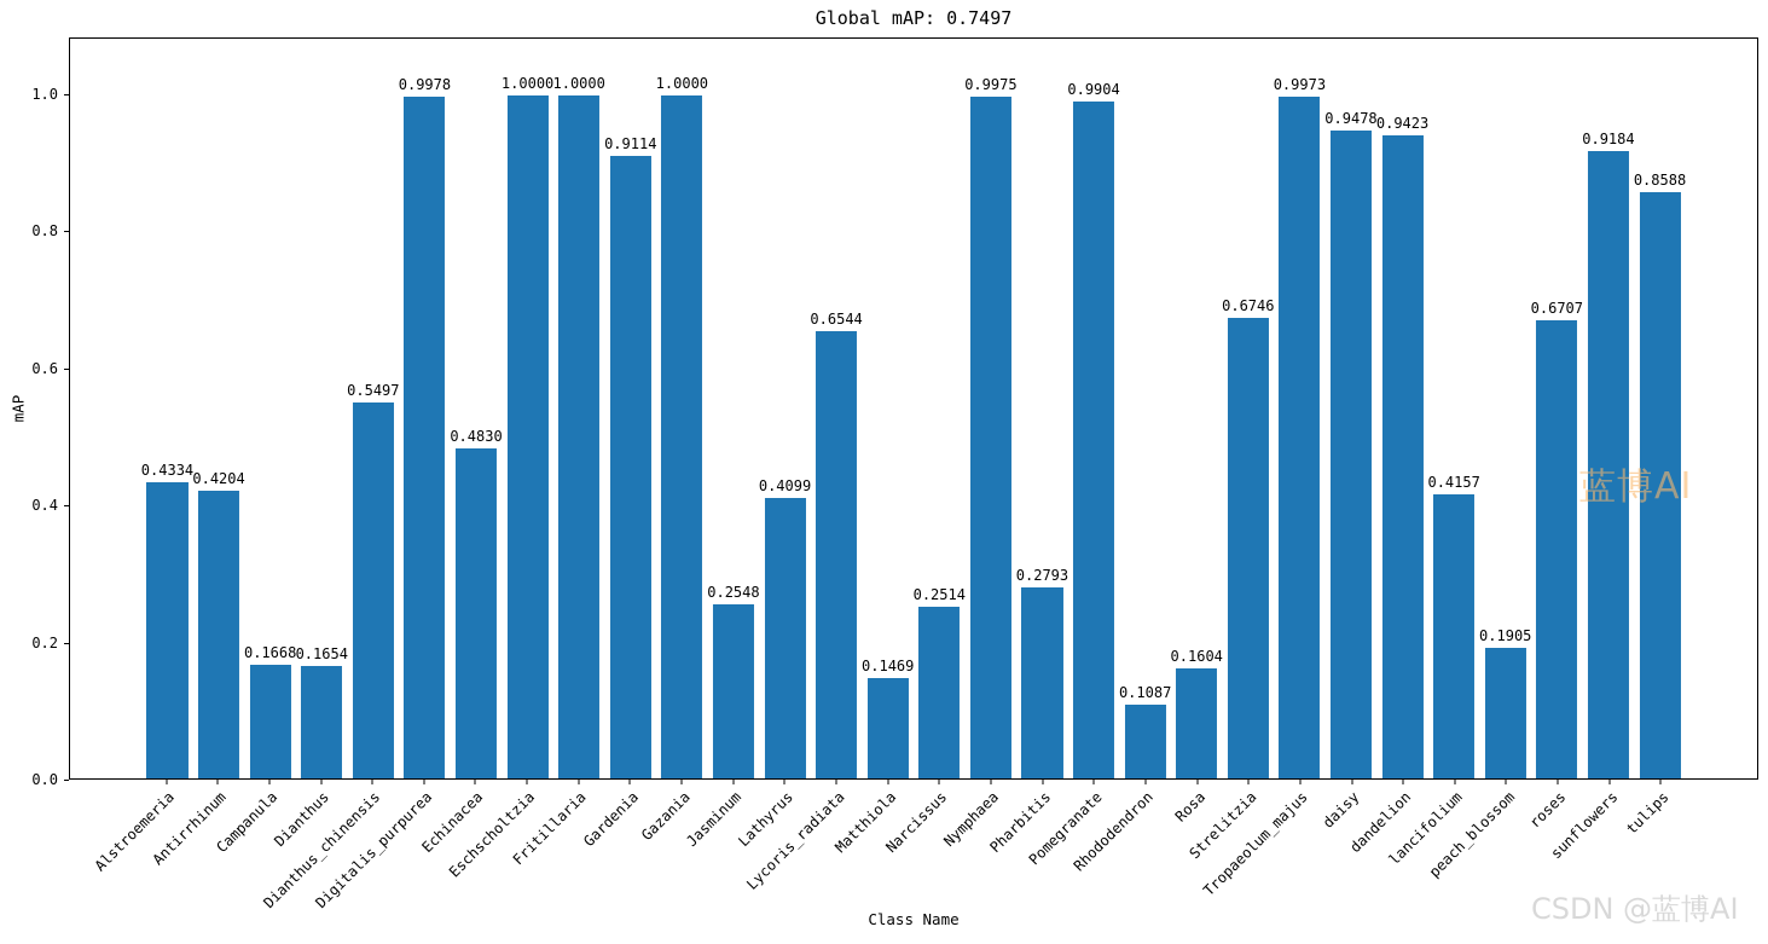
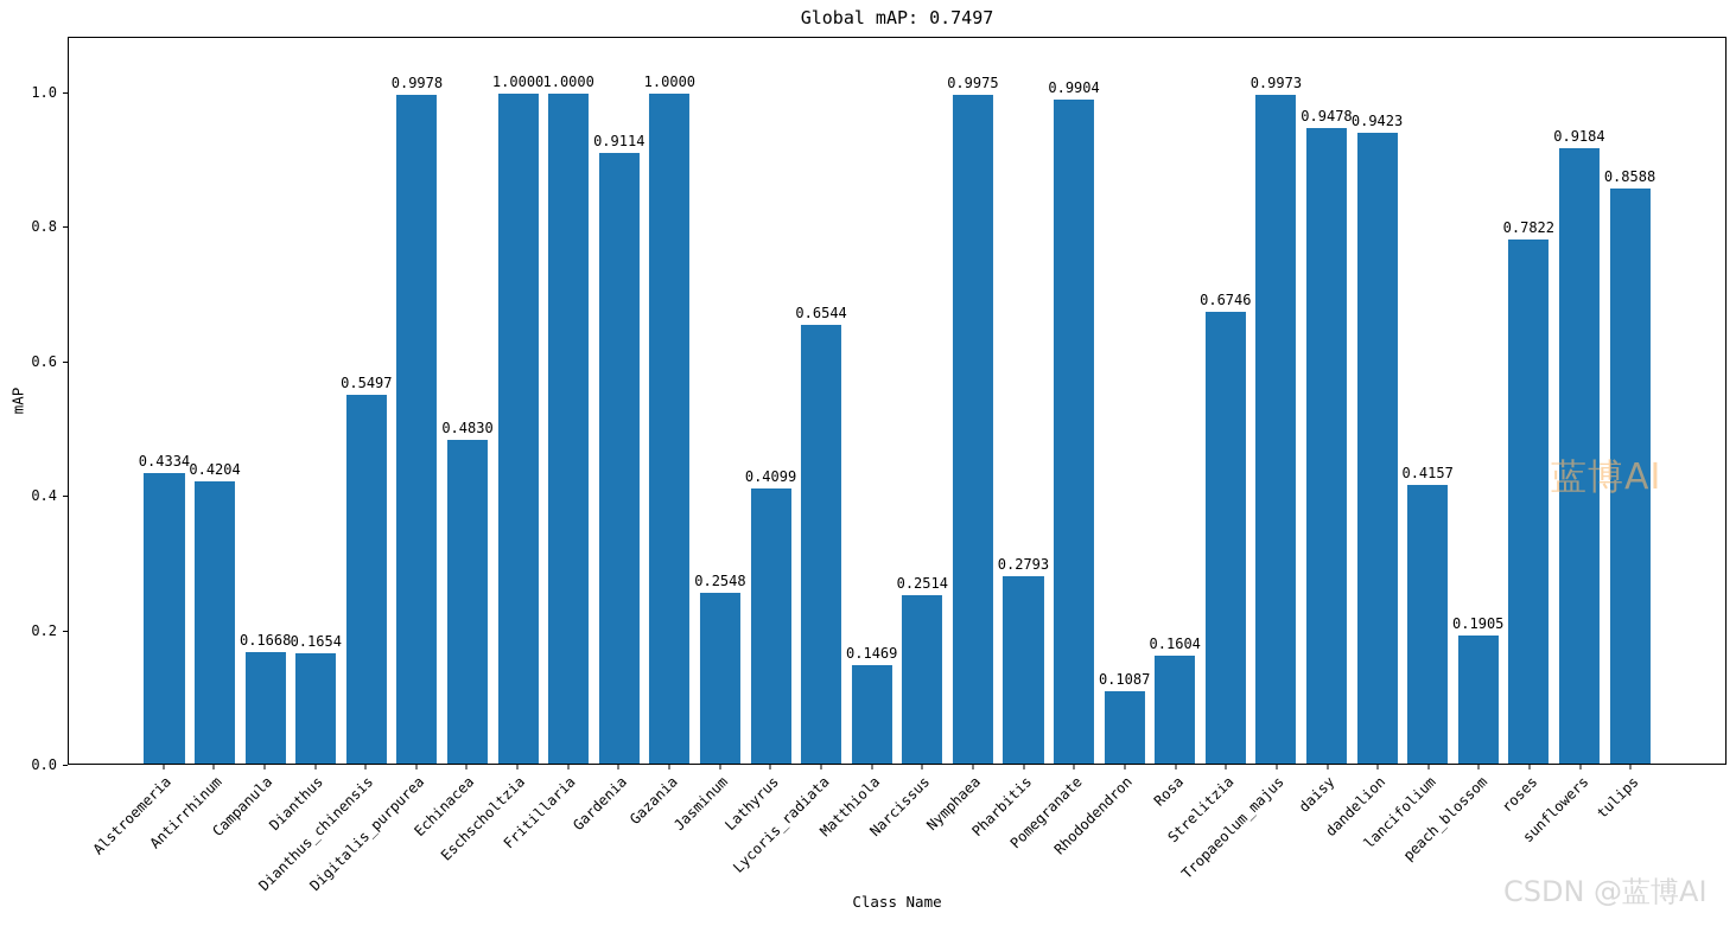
roses: 0.6707 -> 0.7822
